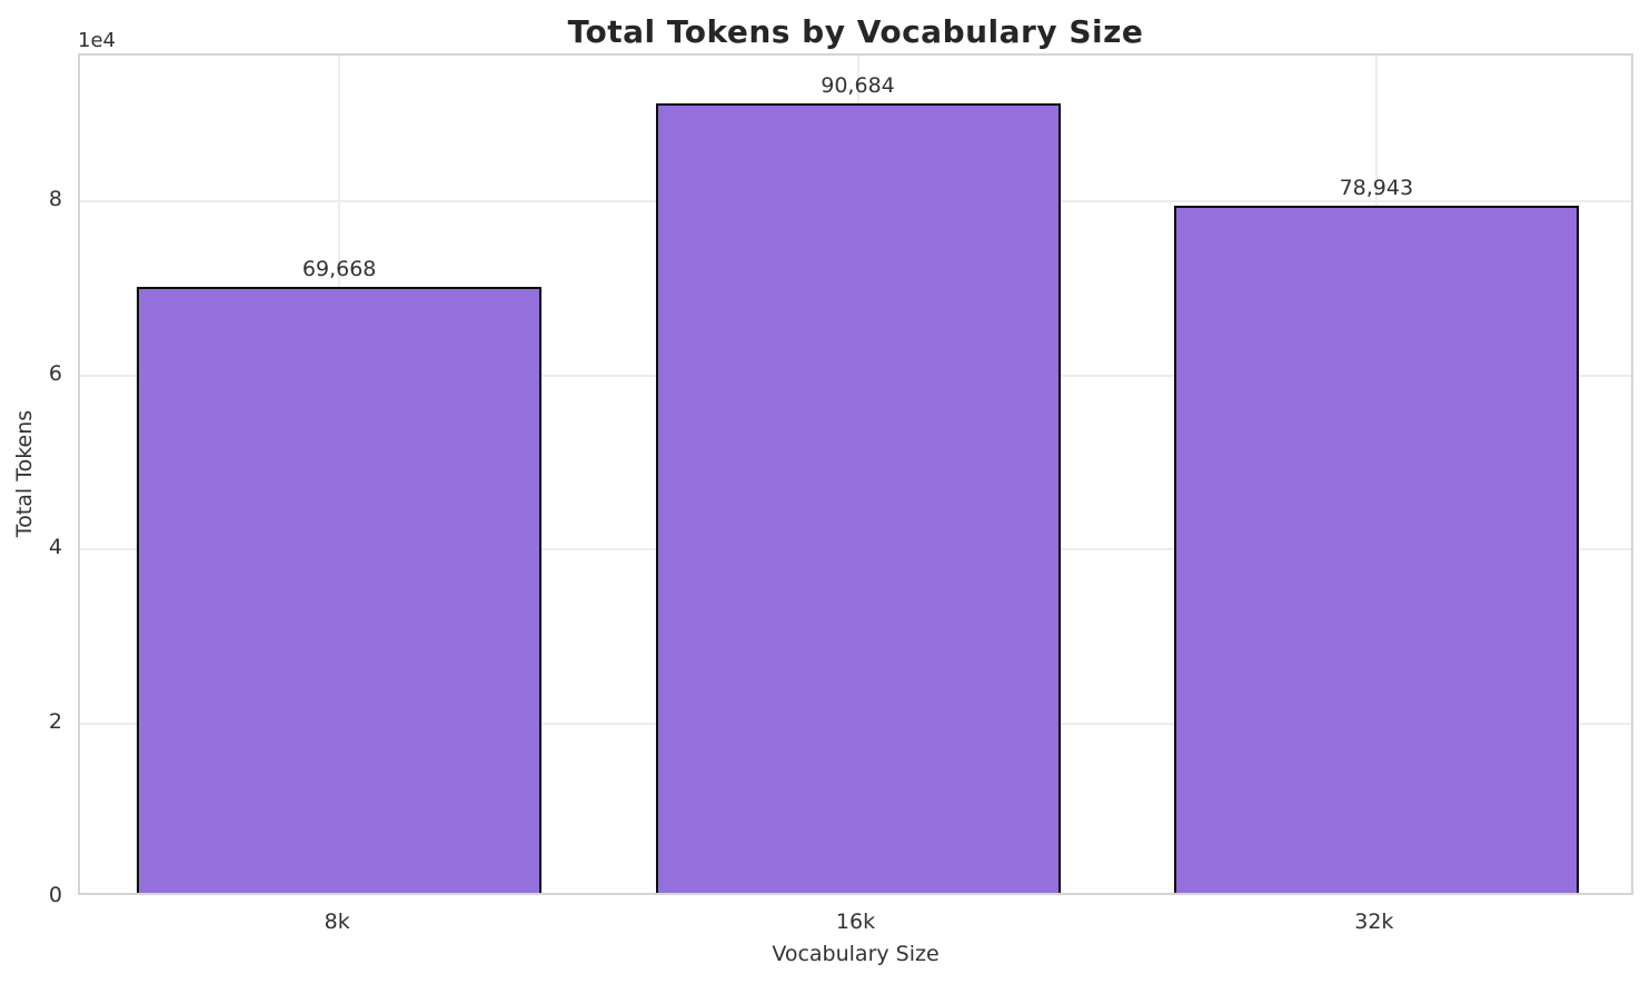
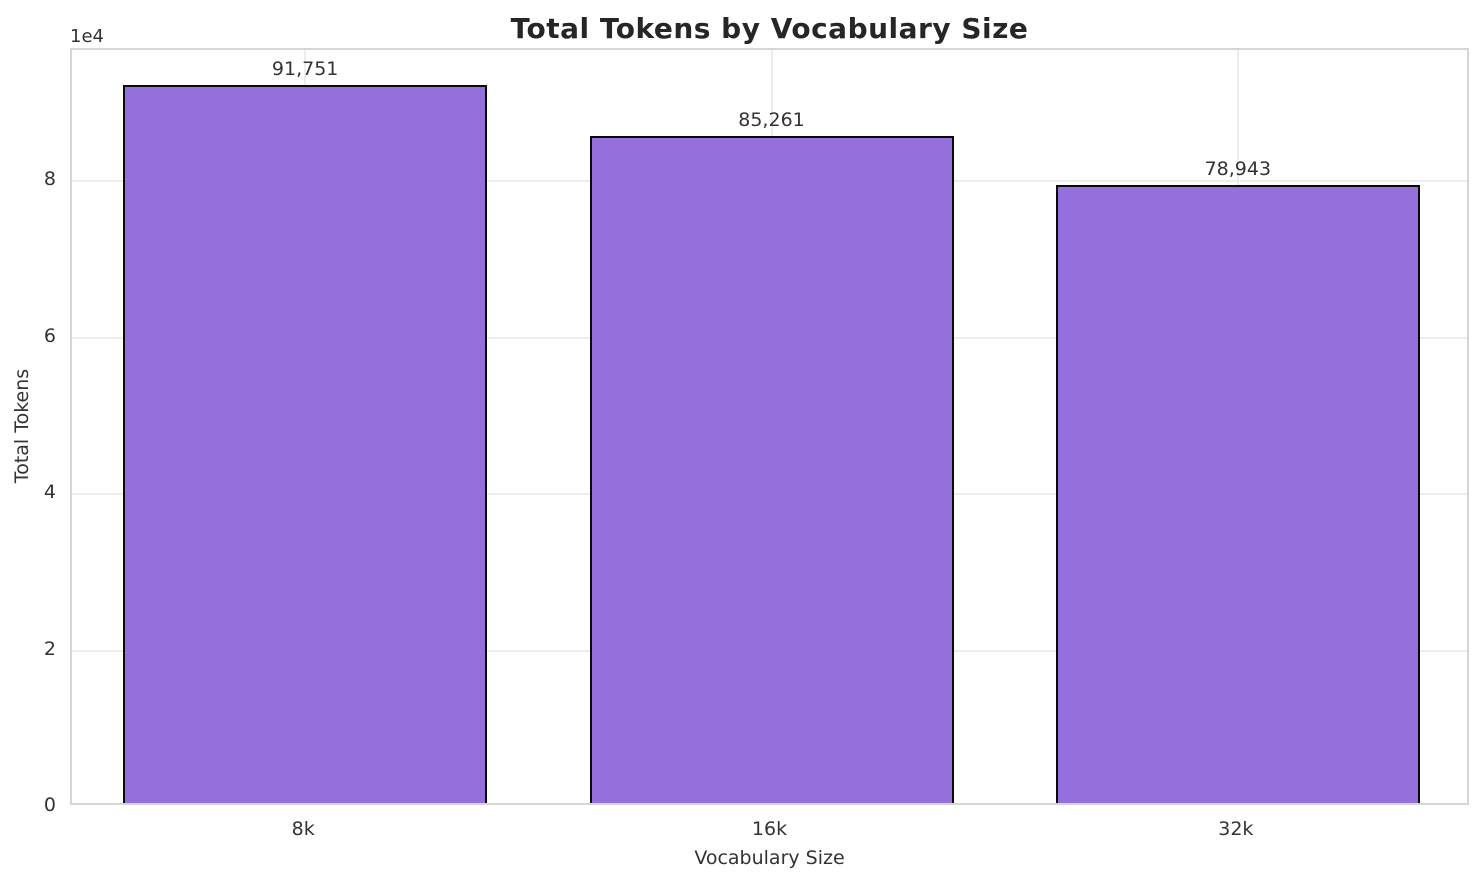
8k: 69,668 -> 91,751
16k: 90,684 -> 85,261
